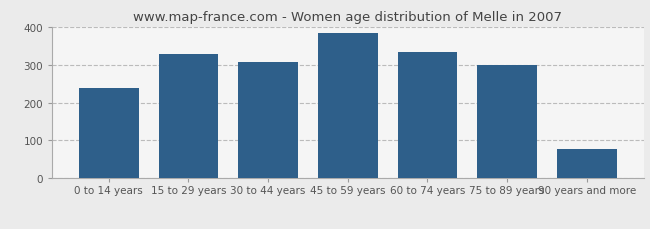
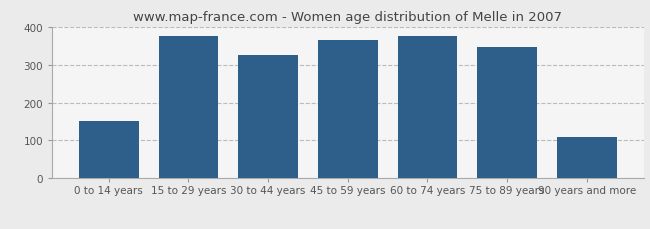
0 to 14 years: 238 -> 150
15 to 29 years: 329 -> 375
30 to 44 years: 308 -> 325
45 to 59 years: 383 -> 365
60 to 74 years: 333 -> 375
75 to 89 years: 300 -> 345
90 years and more: 78 -> 110
